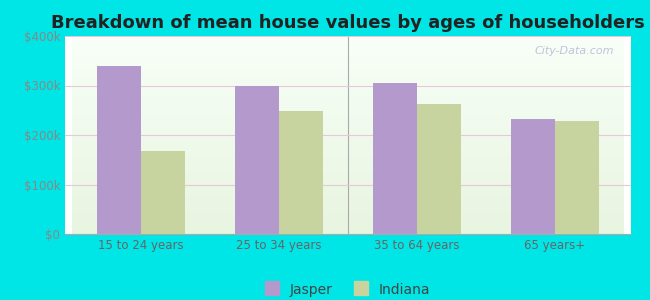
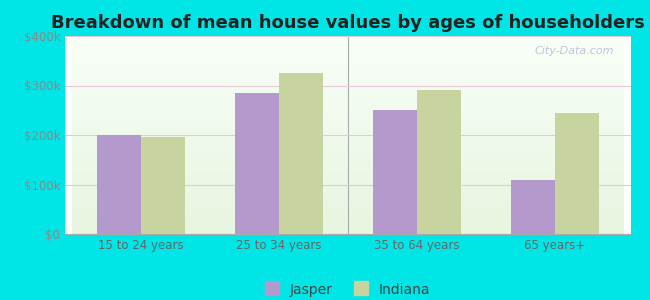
Jasper/15 to 24 years: $340k -> $200k
Indiana/15 to 24 years: $168k -> $195k
Jasper/25 to 34 years: $300k -> $285k
Indiana/25 to 34 years: $248k -> $325k
Jasper/35 to 64 years: $305k -> $250k
Indiana/35 to 64 years: $262k -> $290k
Jasper/65 years+: $232k -> $110k
Indiana/65 years+: $228k -> $245k
